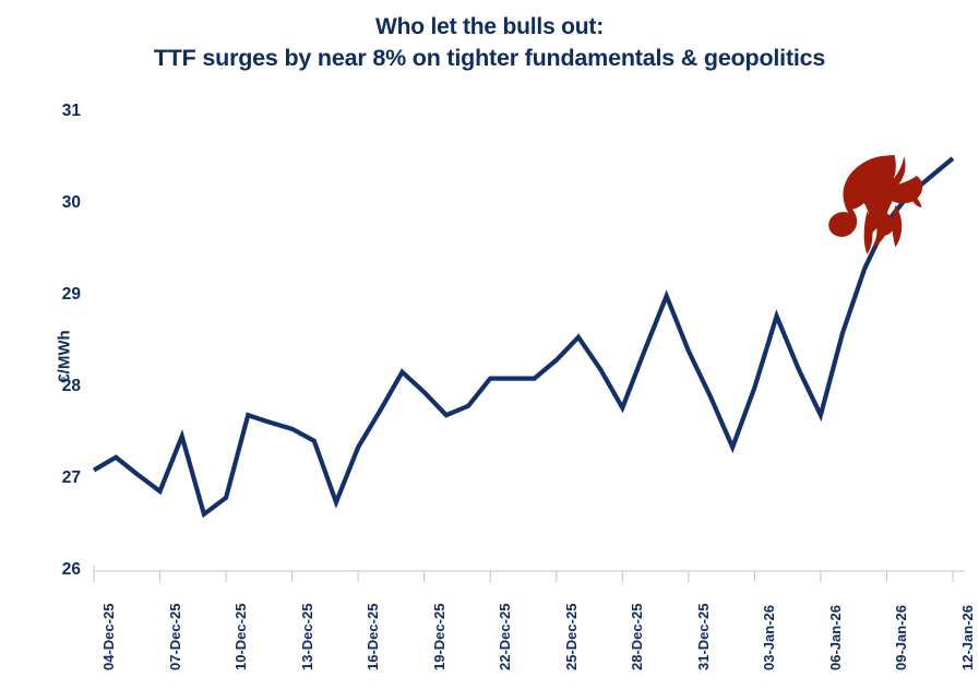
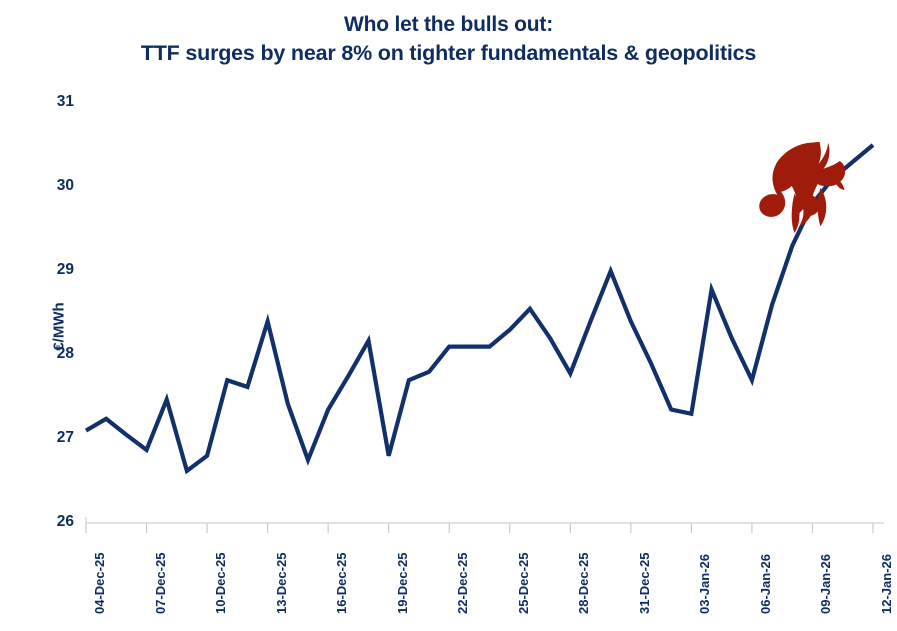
13-Dec-25: 27.6 -> 28.4
19-Dec-25: 27.9 -> 26.8
03-Jan-26: 28.0 -> 27.3
